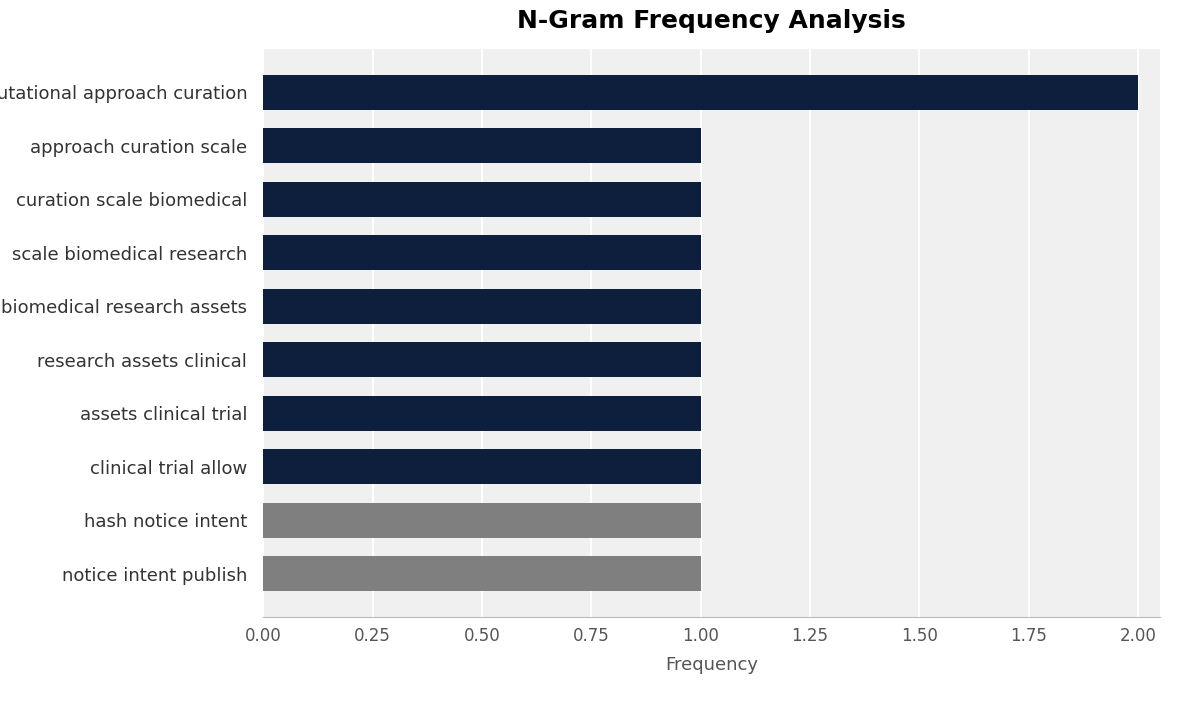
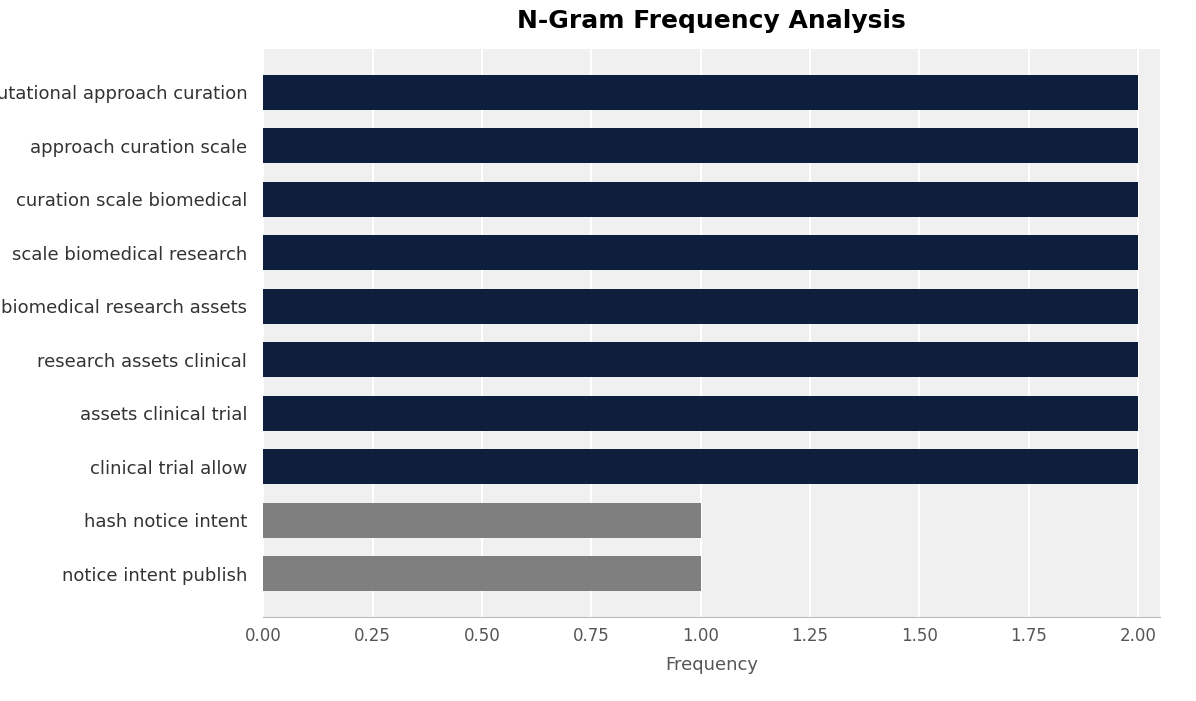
approach curation scale: 1 -> 2
curation scale biomedical: 1 -> 2
scale biomedical research: 1 -> 2
biomedical research assets: 1 -> 2
research assets clinical: 1 -> 2
assets clinical trial: 1 -> 2
clinical trial allow: 1 -> 2
